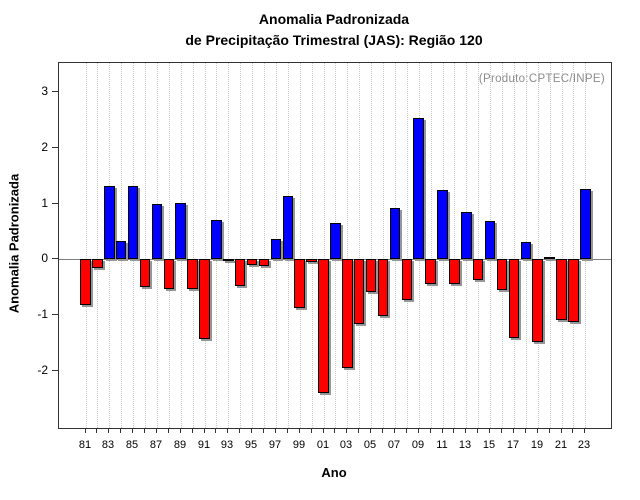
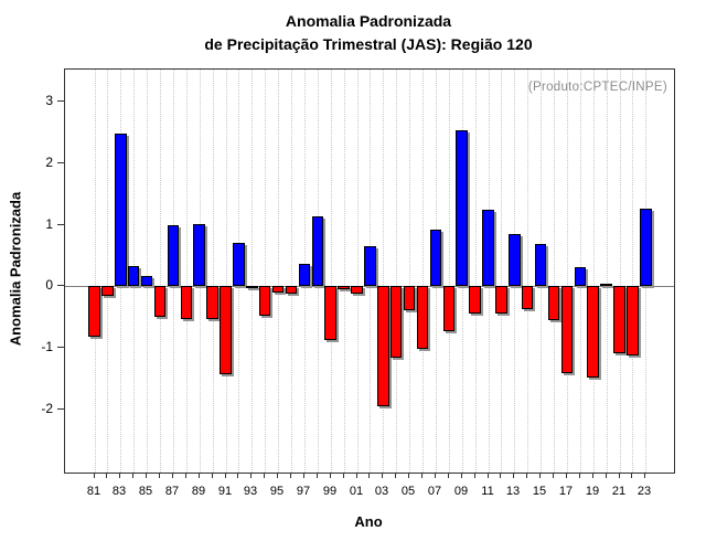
83: 1.3 -> 2.5
85: 1.3 -> 0.2
01: -2.4 -> -0.1
05: -0.6 -> -0.4
